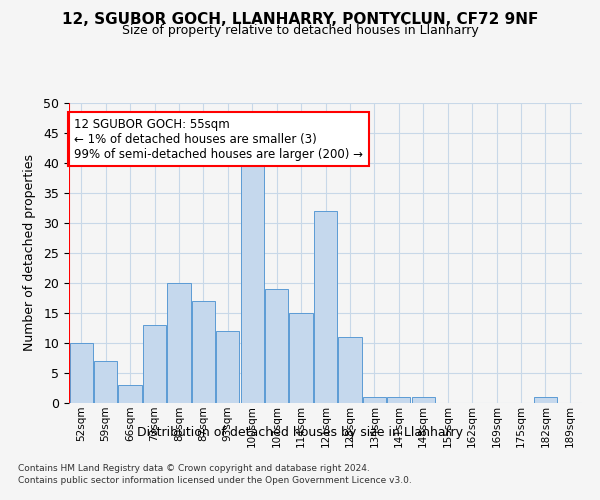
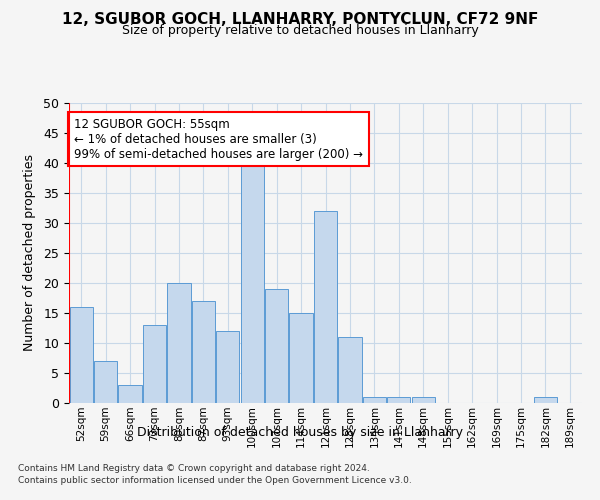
52sqm: 10 -> 16
